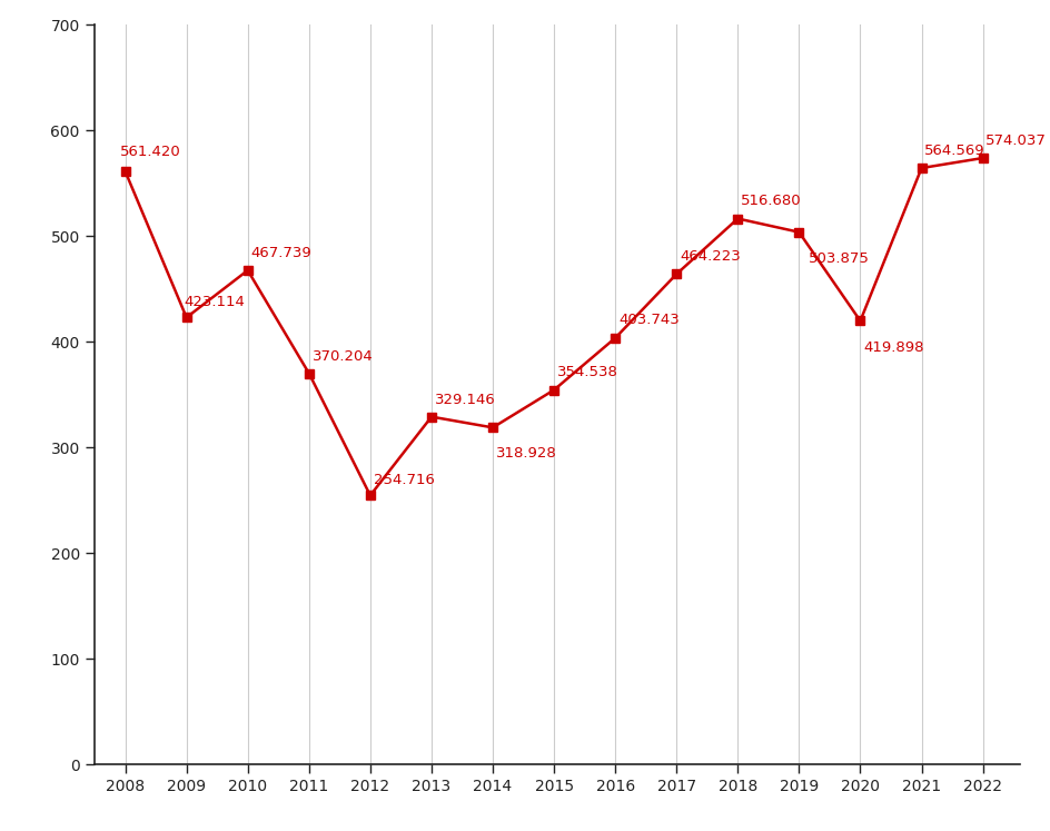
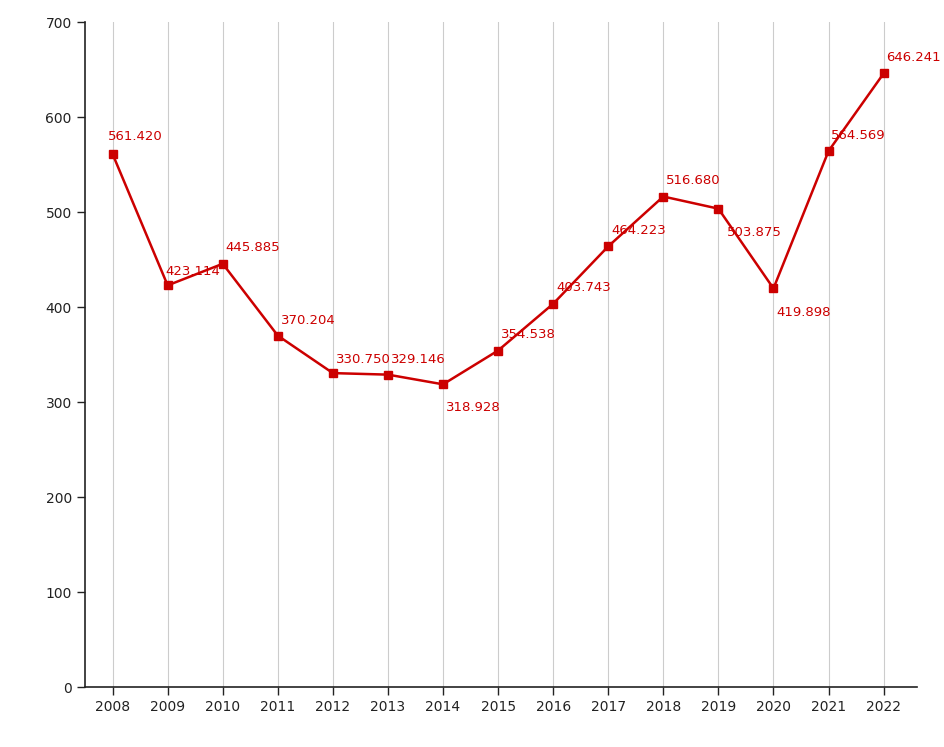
2010: 467.739 -> 445.885
2012: 254.716 -> 330.750
2022: 574.037 -> 646.241
